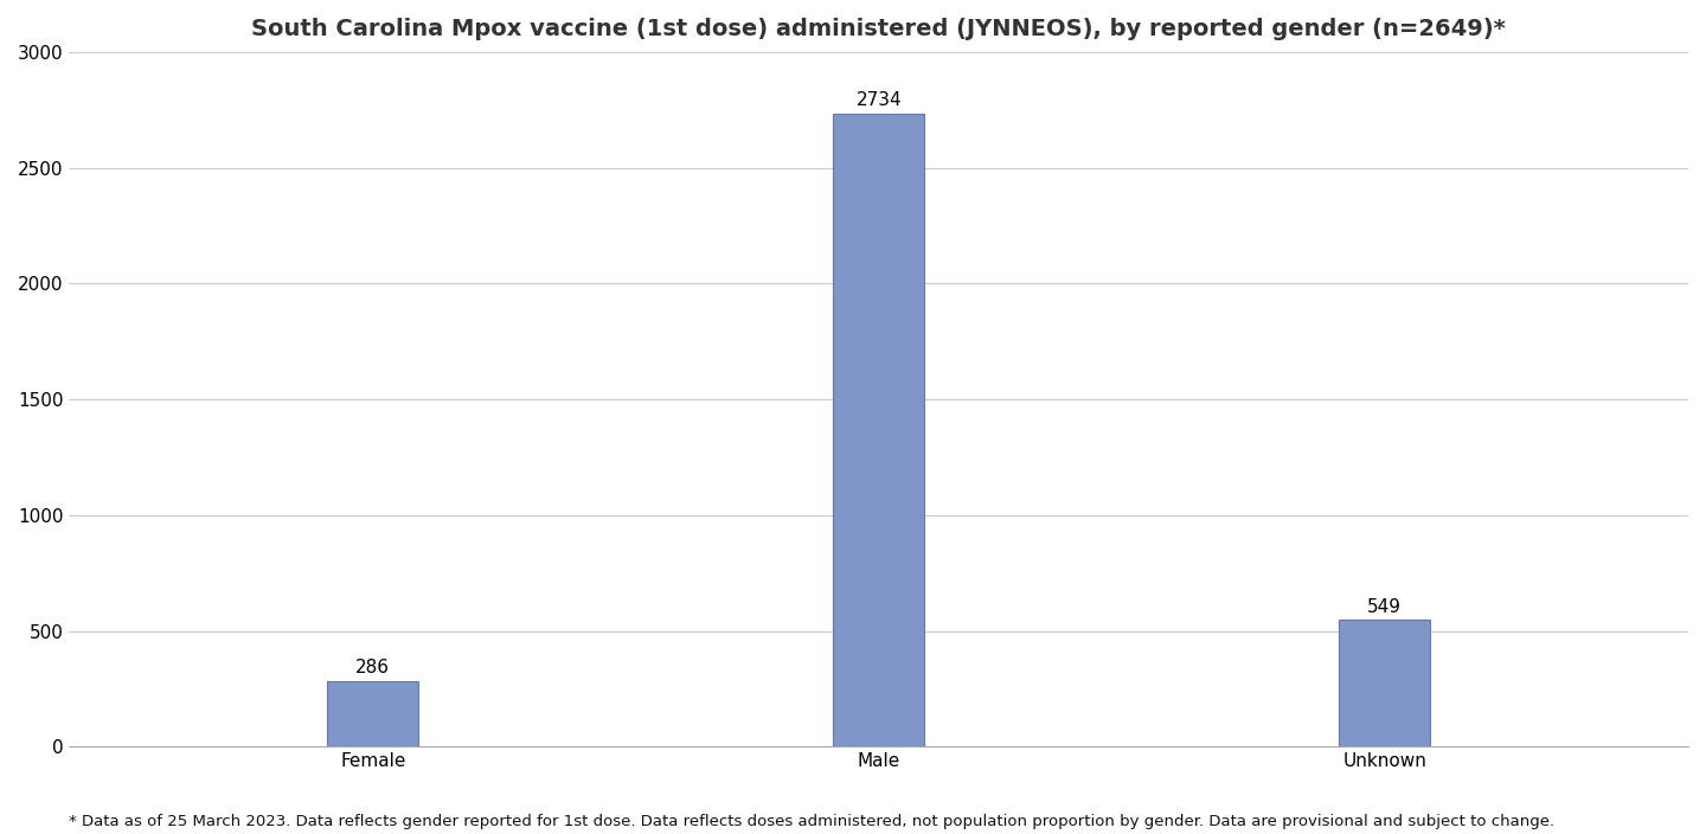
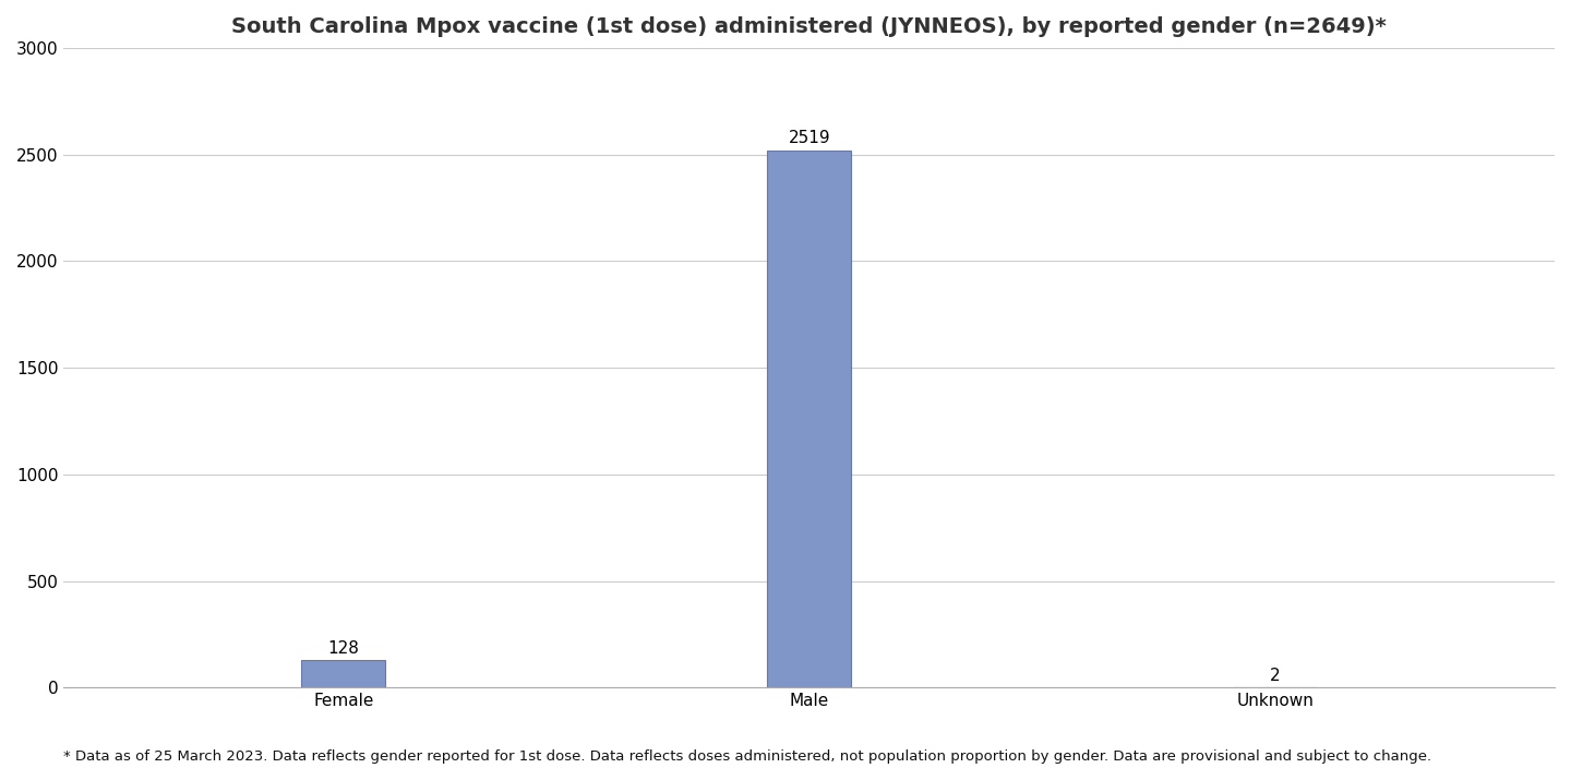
Female: 286 -> 128
Male: 2734 -> 2519
Unknown: 549 -> 2
